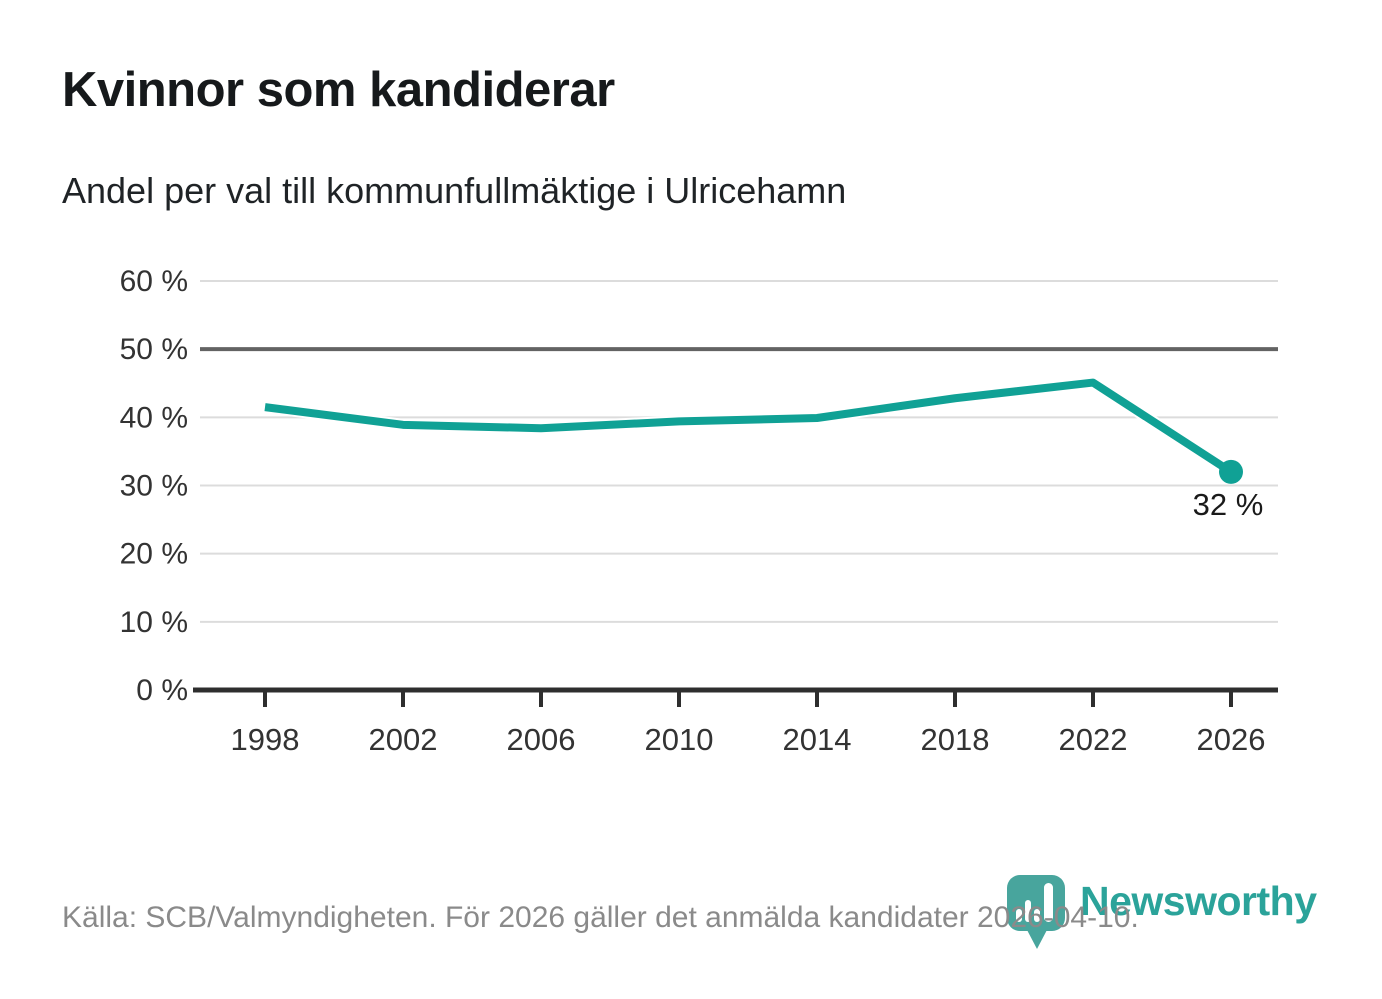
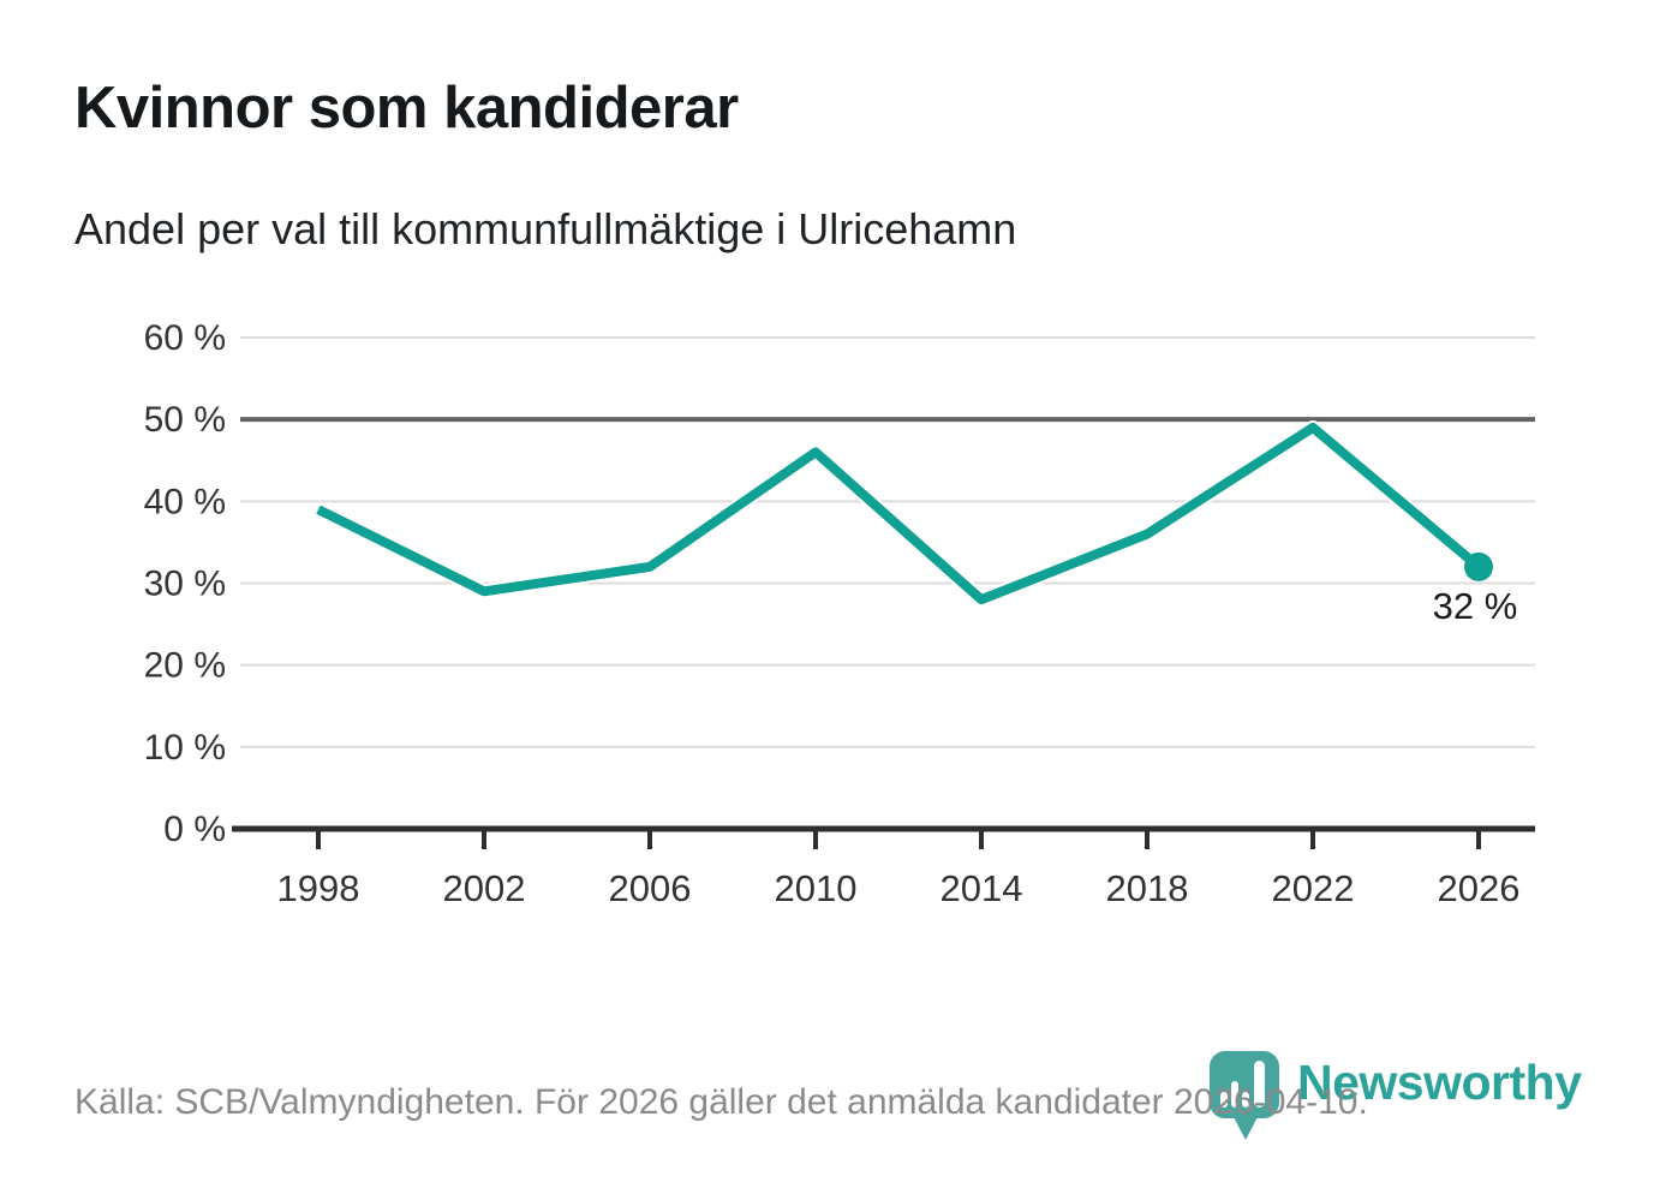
1998: 42% -> 39%
2002: 39% -> 29%
2006: 38% -> 32%
2010: 39% -> 46%
2014: 40% -> 28%
2018: 43% -> 36%
2022: 45% -> 49%
